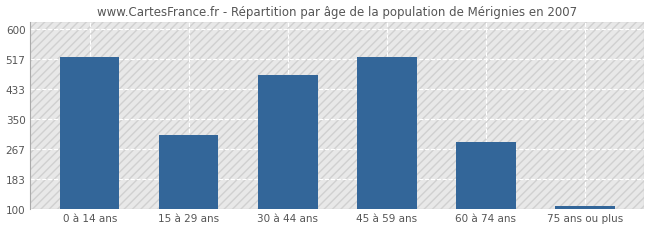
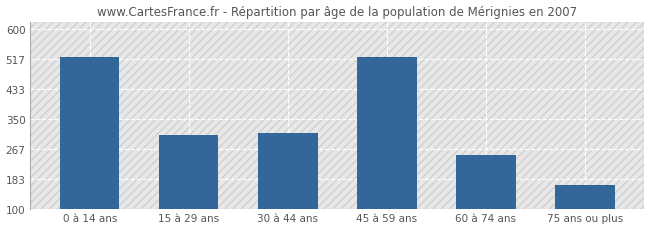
30 à 44 ans: 470 -> 310
60 à 74 ans: 285 -> 250
75 ans ou plus: 107 -> 165
